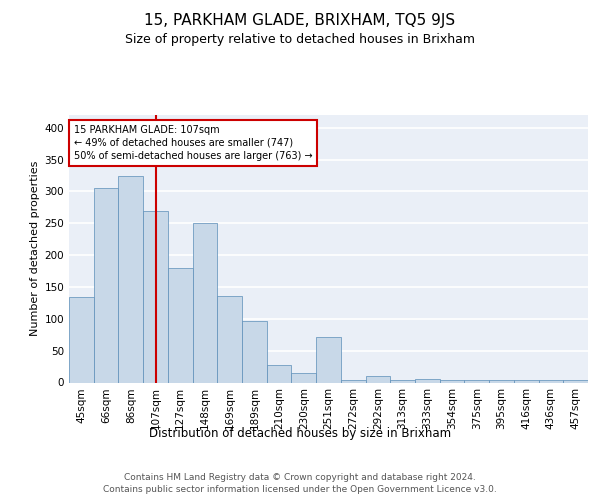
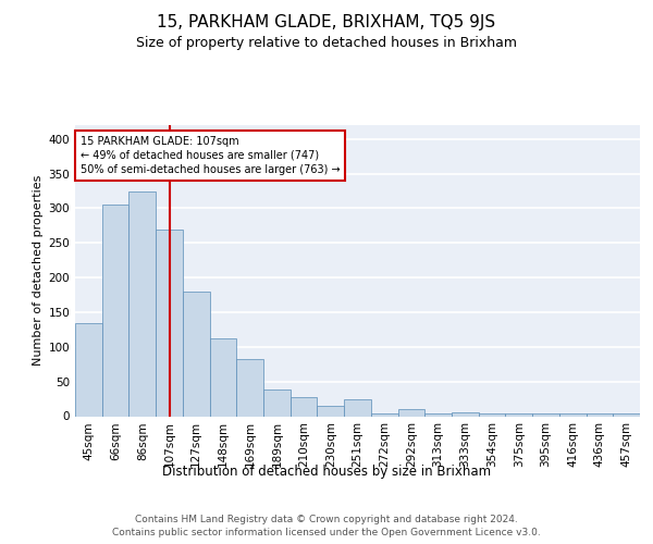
148sqm: 250 -> 112
169sqm: 136 -> 82
189sqm: 96 -> 38
251sqm: 72 -> 25
